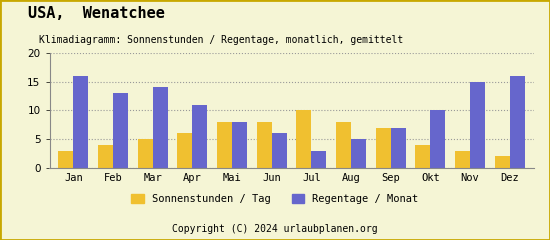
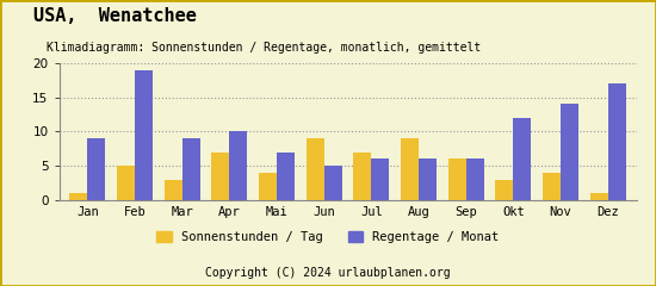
Sonnenstunden / Tag/Jan: 3 -> 1
Regentage / Monat/Jan: 16 -> 9
Sonnenstunden / Tag/Feb: 4 -> 5
Regentage / Monat/Feb: 13 -> 19
Sonnenstunden / Tag/Mar: 5 -> 3
Regentage / Monat/Mar: 14 -> 9
Sonnenstunden / Tag/Apr: 6 -> 7
Regentage / Monat/Apr: 11 -> 10
Sonnenstunden / Tag/Mai: 8 -> 4
Regentage / Monat/Mai: 8 -> 7
Sonnenstunden / Tag/Jun: 8 -> 9
Regentage / Monat/Jun: 6 -> 5
Sonnenstunden / Tag/Jul: 10 -> 7
Regentage / Monat/Jul: 3 -> 6
Sonnenstunden / Tag/Aug: 8 -> 9
Regentage / Monat/Aug: 5 -> 6
Sonnenstunden / Tag/Sep: 7 -> 6
Regentage / Monat/Sep: 7 -> 6
Sonnenstunden / Tag/Okt: 4 -> 3
Regentage / Monat/Okt: 10 -> 12
Sonnenstunden / Tag/Nov: 3 -> 4
Regentage / Monat/Nov: 15 -> 14
Sonnenstunden / Tag/Dez: 2 -> 1
Regentage / Monat/Dez: 16 -> 17
